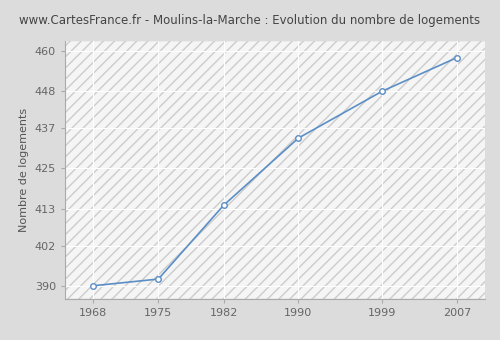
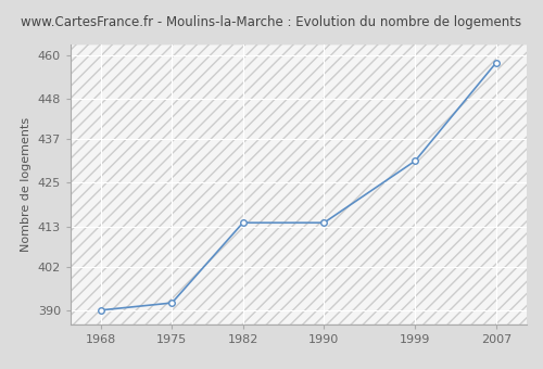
1990: 434 -> 414
1999: 448 -> 431
